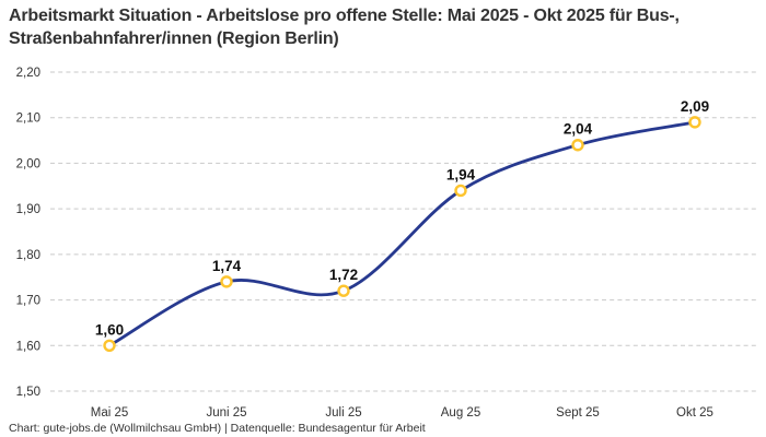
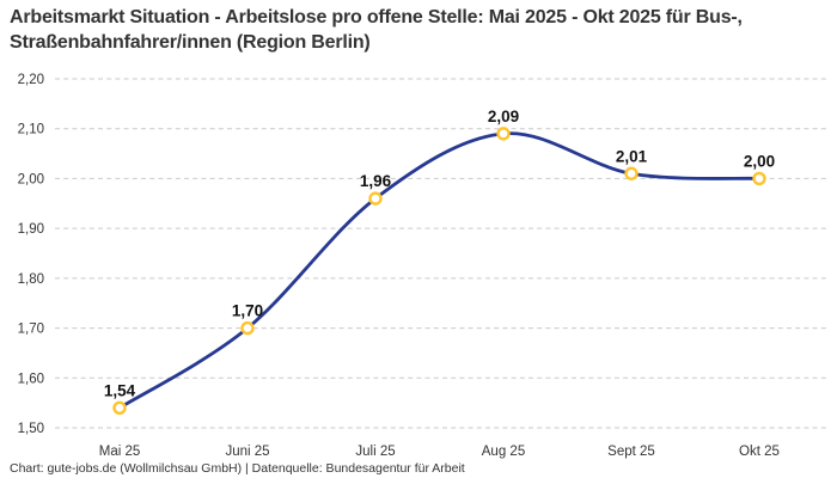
Mai 25: 1,60 -> 1,54
Juni 25: 1,74 -> 1,70
Juli 25: 1,72 -> 1,96
Aug 25: 1,94 -> 2,09
Sept 25: 2,04 -> 2,01
Okt 25: 2,09 -> 2,00
